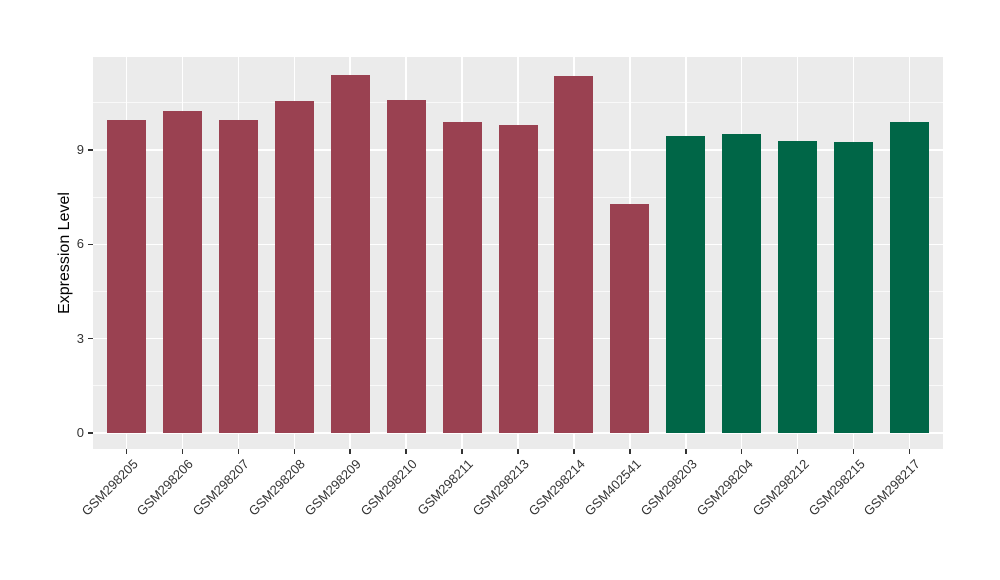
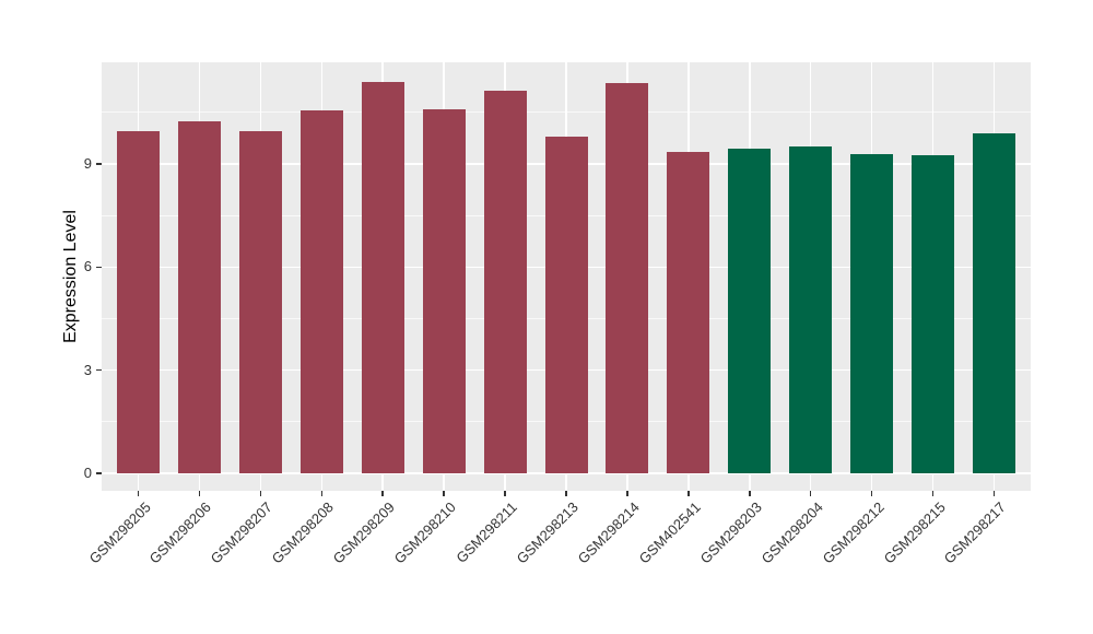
GSM298211: 9.9 -> 11.2
GSM402541: 7.3 -> 9.3
